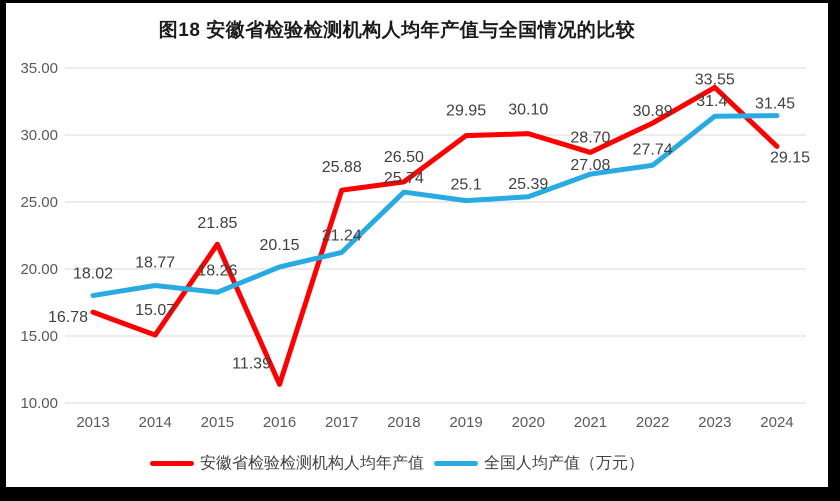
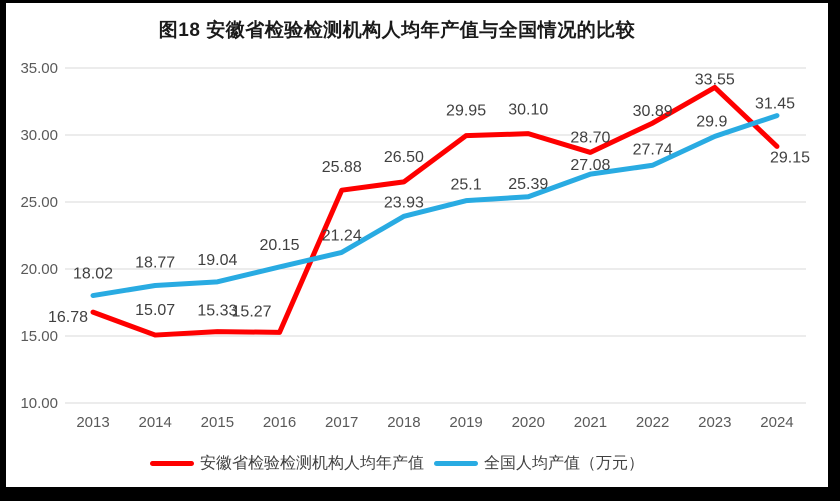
安徽省检验检测机构人均年产值/2015: 21.85 -> 15.33
全国人均产值（万元）/2015: 18.26 -> 19.04
安徽省检验检测机构人均年产值/2016: 11.39 -> 15.27
全国人均产值（万元）/2018: 25.74 -> 23.93
全国人均产值（万元）/2023: 31.4 -> 29.9
